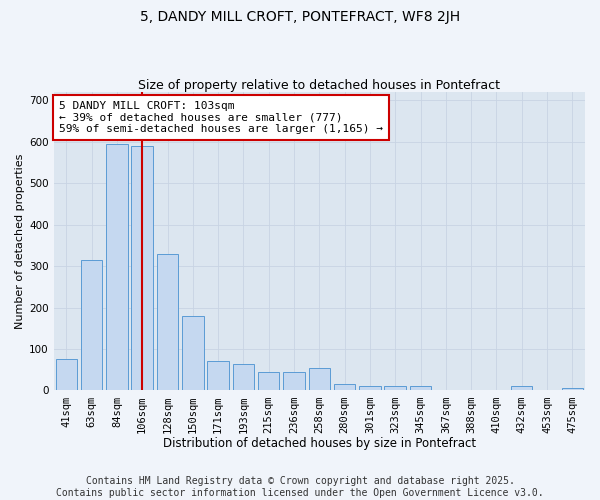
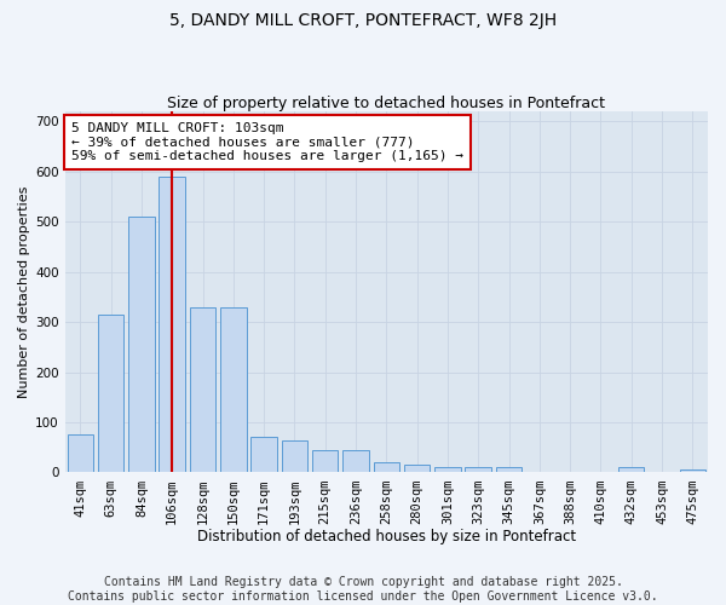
84sqm: 595 -> 510
150sqm: 180 -> 330
258sqm: 55 -> 20
